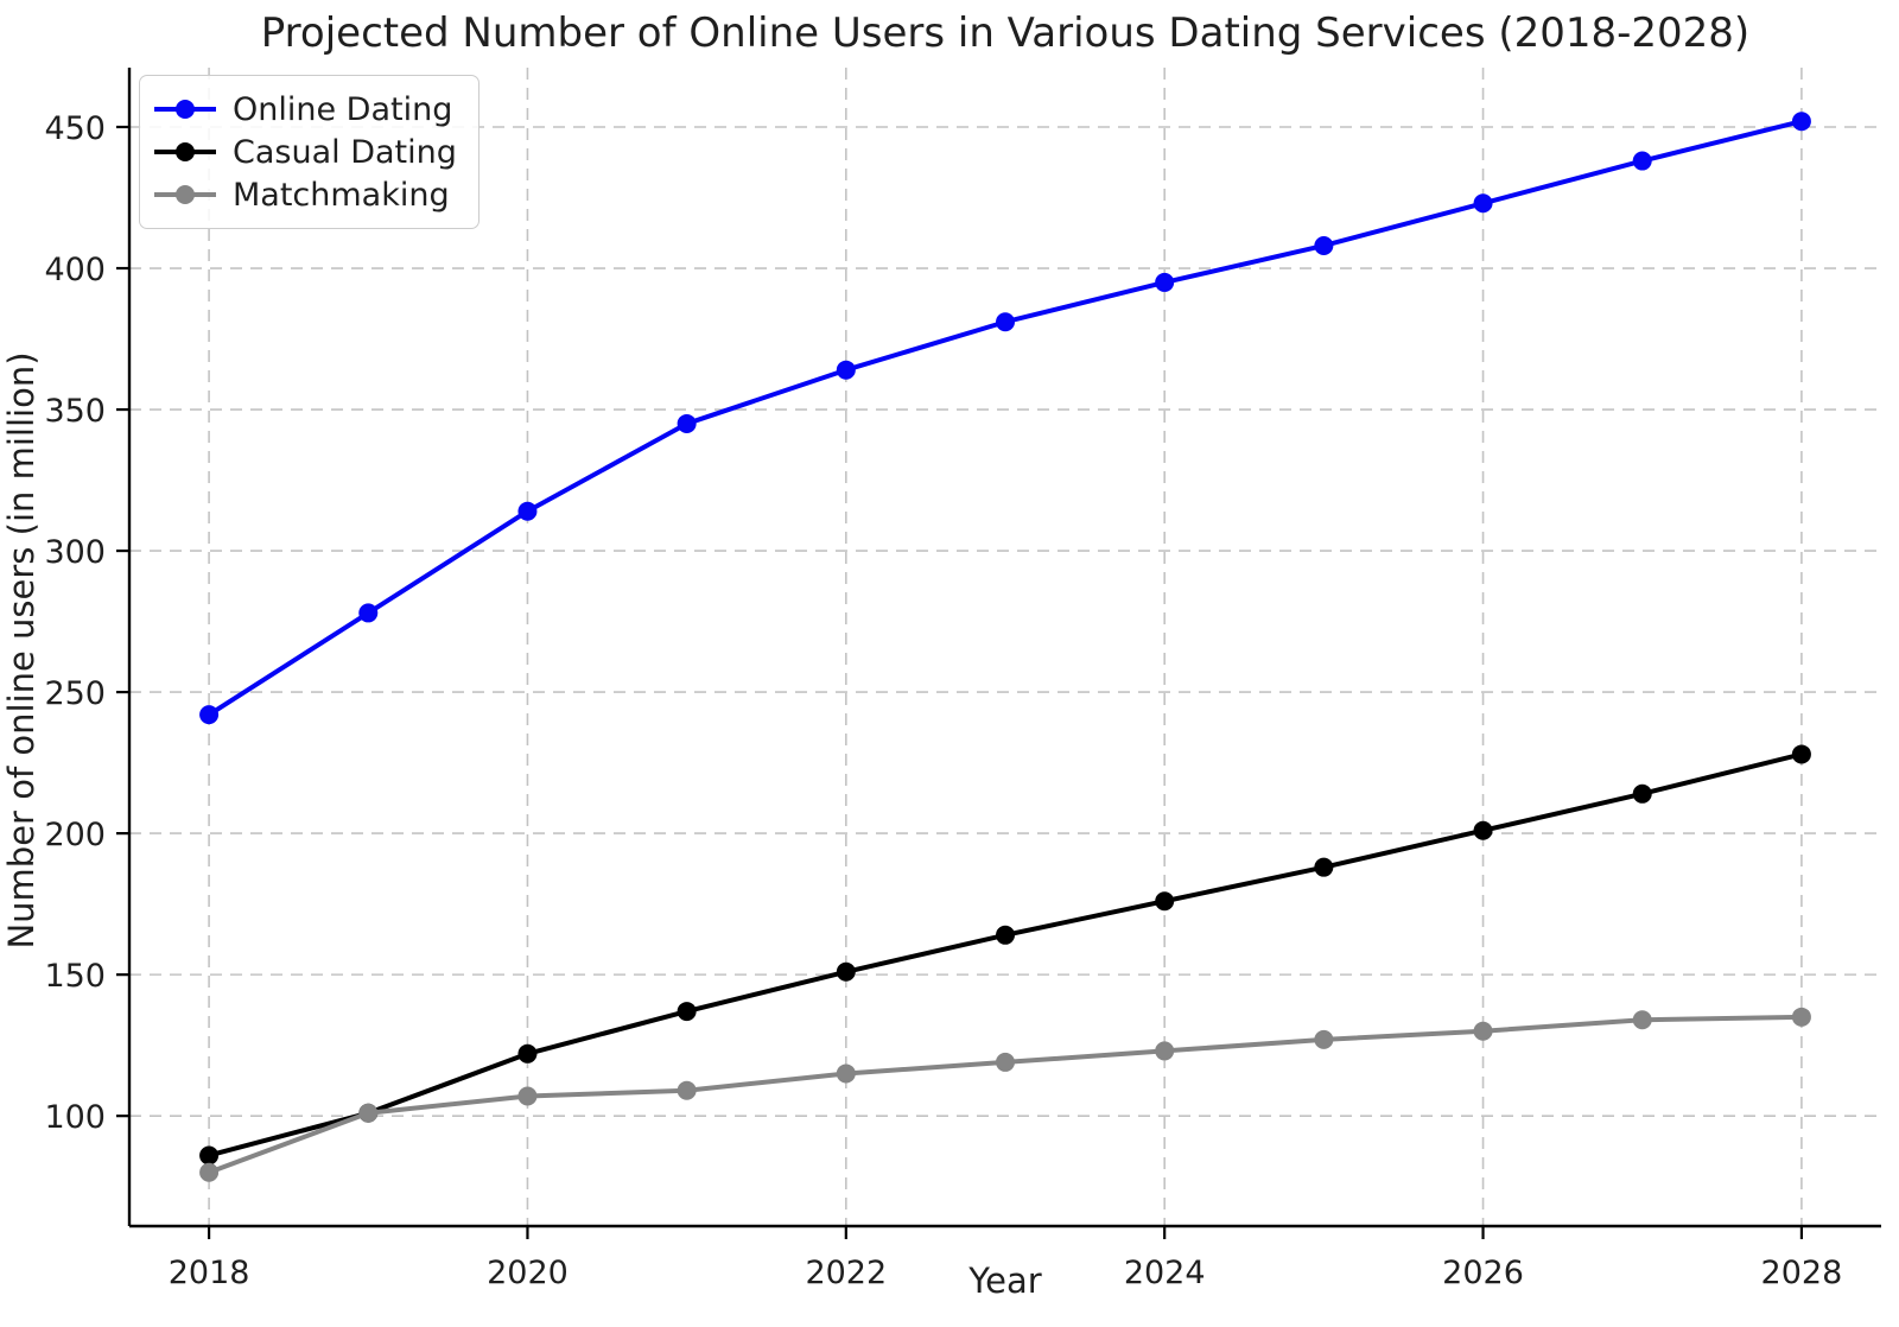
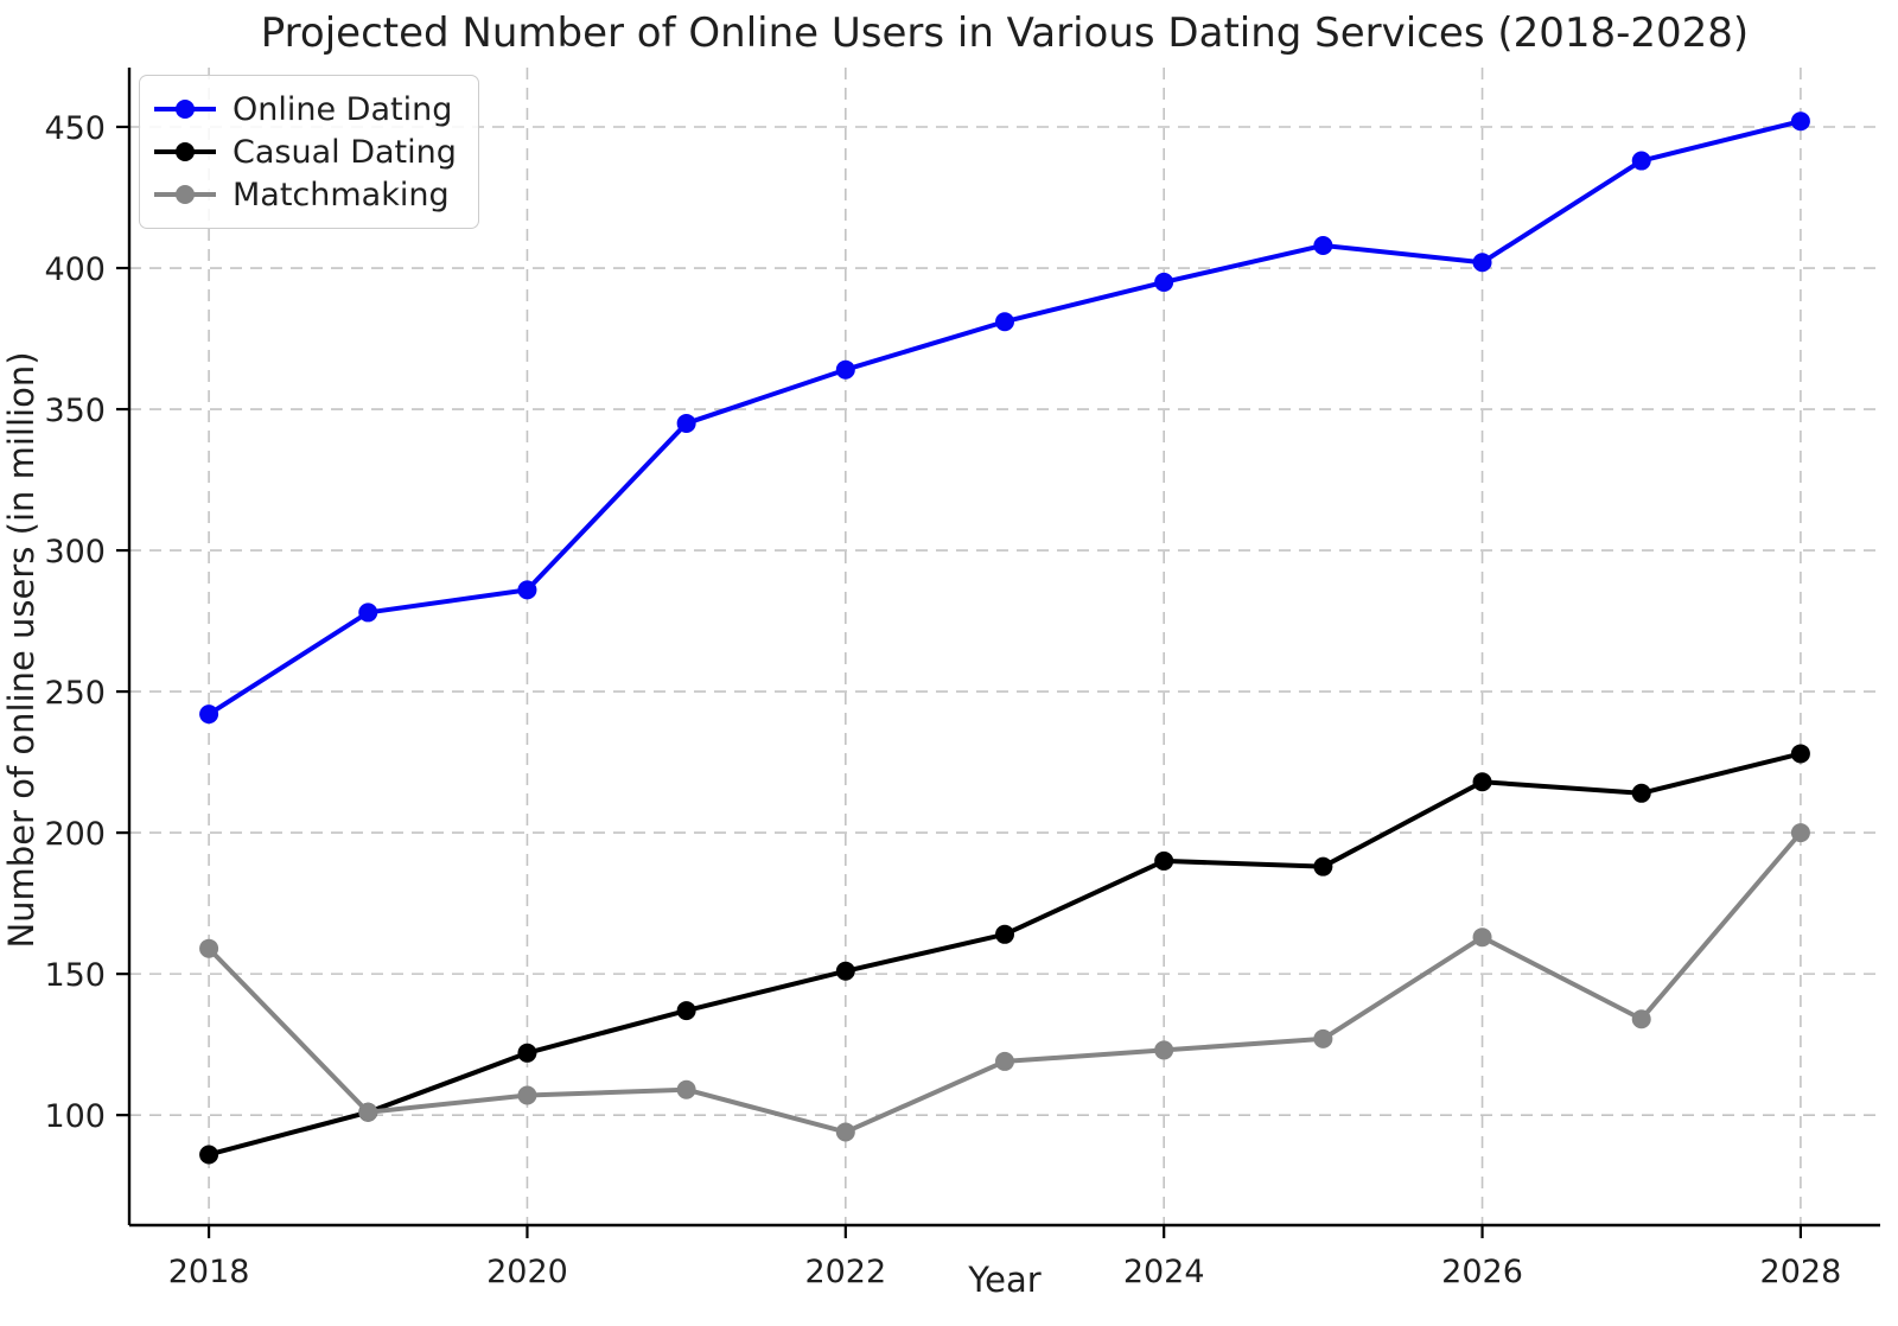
Matchmaking/2018: 80 -> 159
Online Dating/2020: 314 -> 286
Matchmaking/2022: 115 -> 94
Casual Dating/2024: 176 -> 190
Online Dating/2026: 423 -> 402
Casual Dating/2026: 201 -> 218
Matchmaking/2026: 130 -> 163
Matchmaking/2028: 135 -> 200
